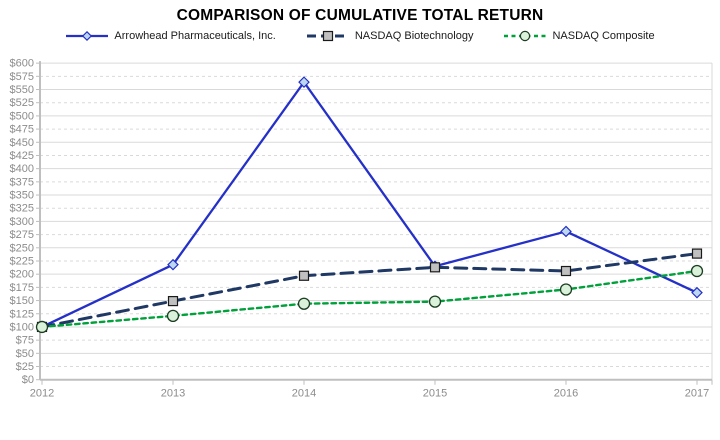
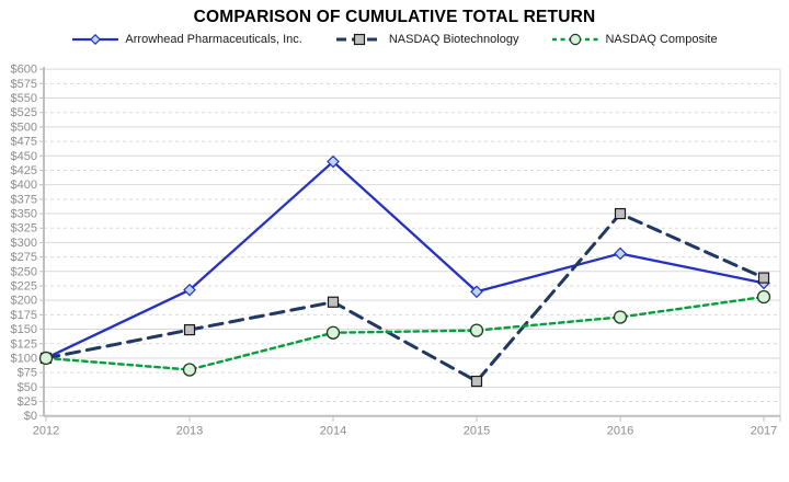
NASDAQ Composite/2013: $120 -> $80
Arrowhead Pharmaceuticals, Inc./2014: $560 -> $440
NASDAQ Biotechnology/2015: $210 -> $60
NASDAQ Biotechnology/2016: $210 -> $350
Arrowhead Pharmaceuticals, Inc./2017: $160 -> $230
